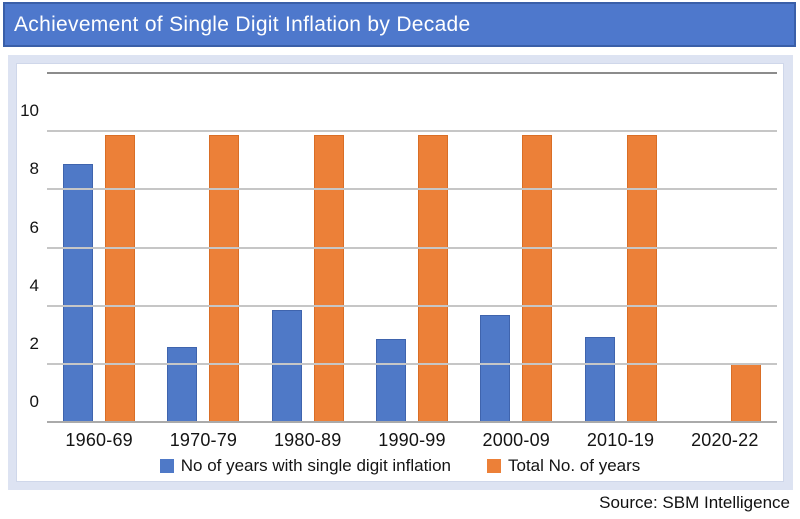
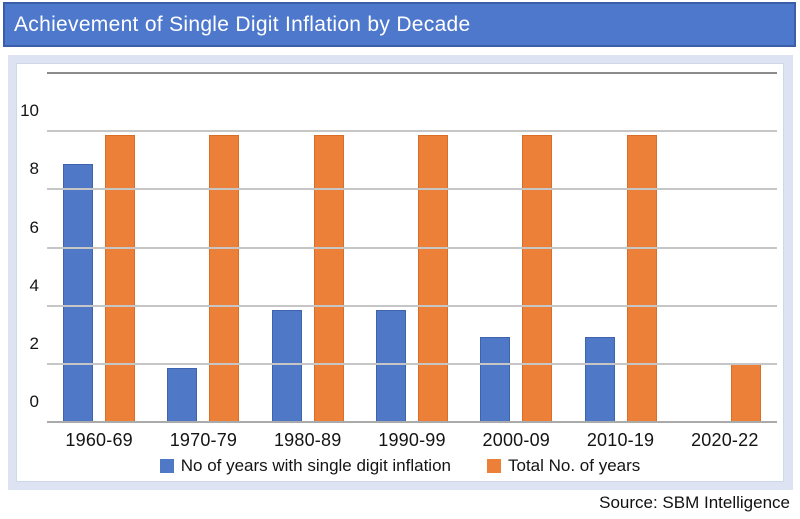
No of years with single digit inflation/1970-79: 2.6 -> 1.9
No of years with single digit inflation/1990-99: 2.9 -> 3.9
No of years with single digit inflation/2000-09: 3.7 -> 3.0
